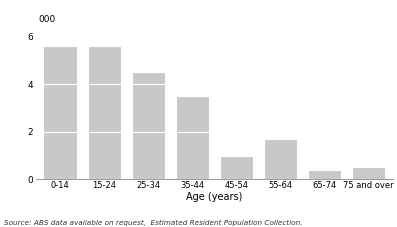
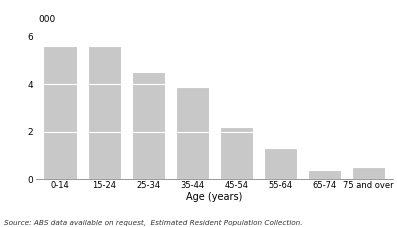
35-44: 3.5 -> 3.9
45-54: 1.0 -> 2.2
55-64: 1.7 -> 1.3
